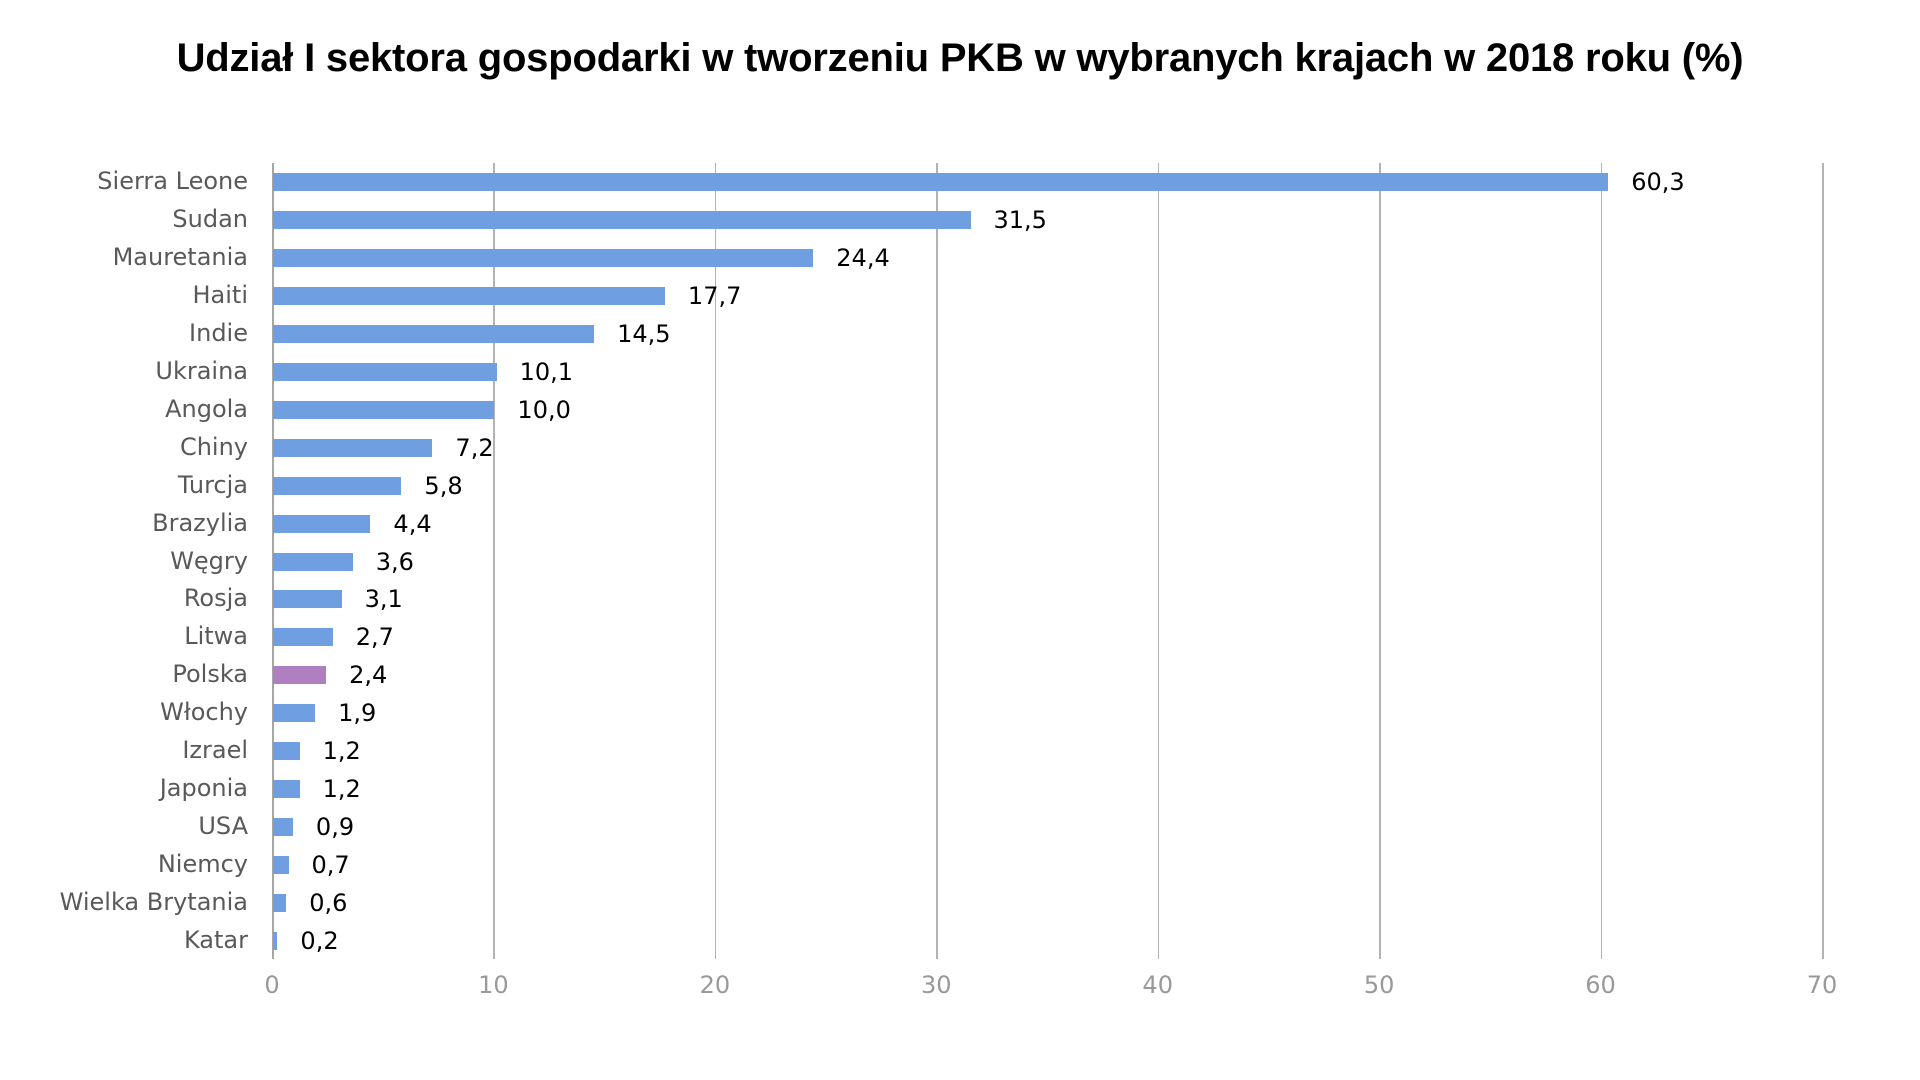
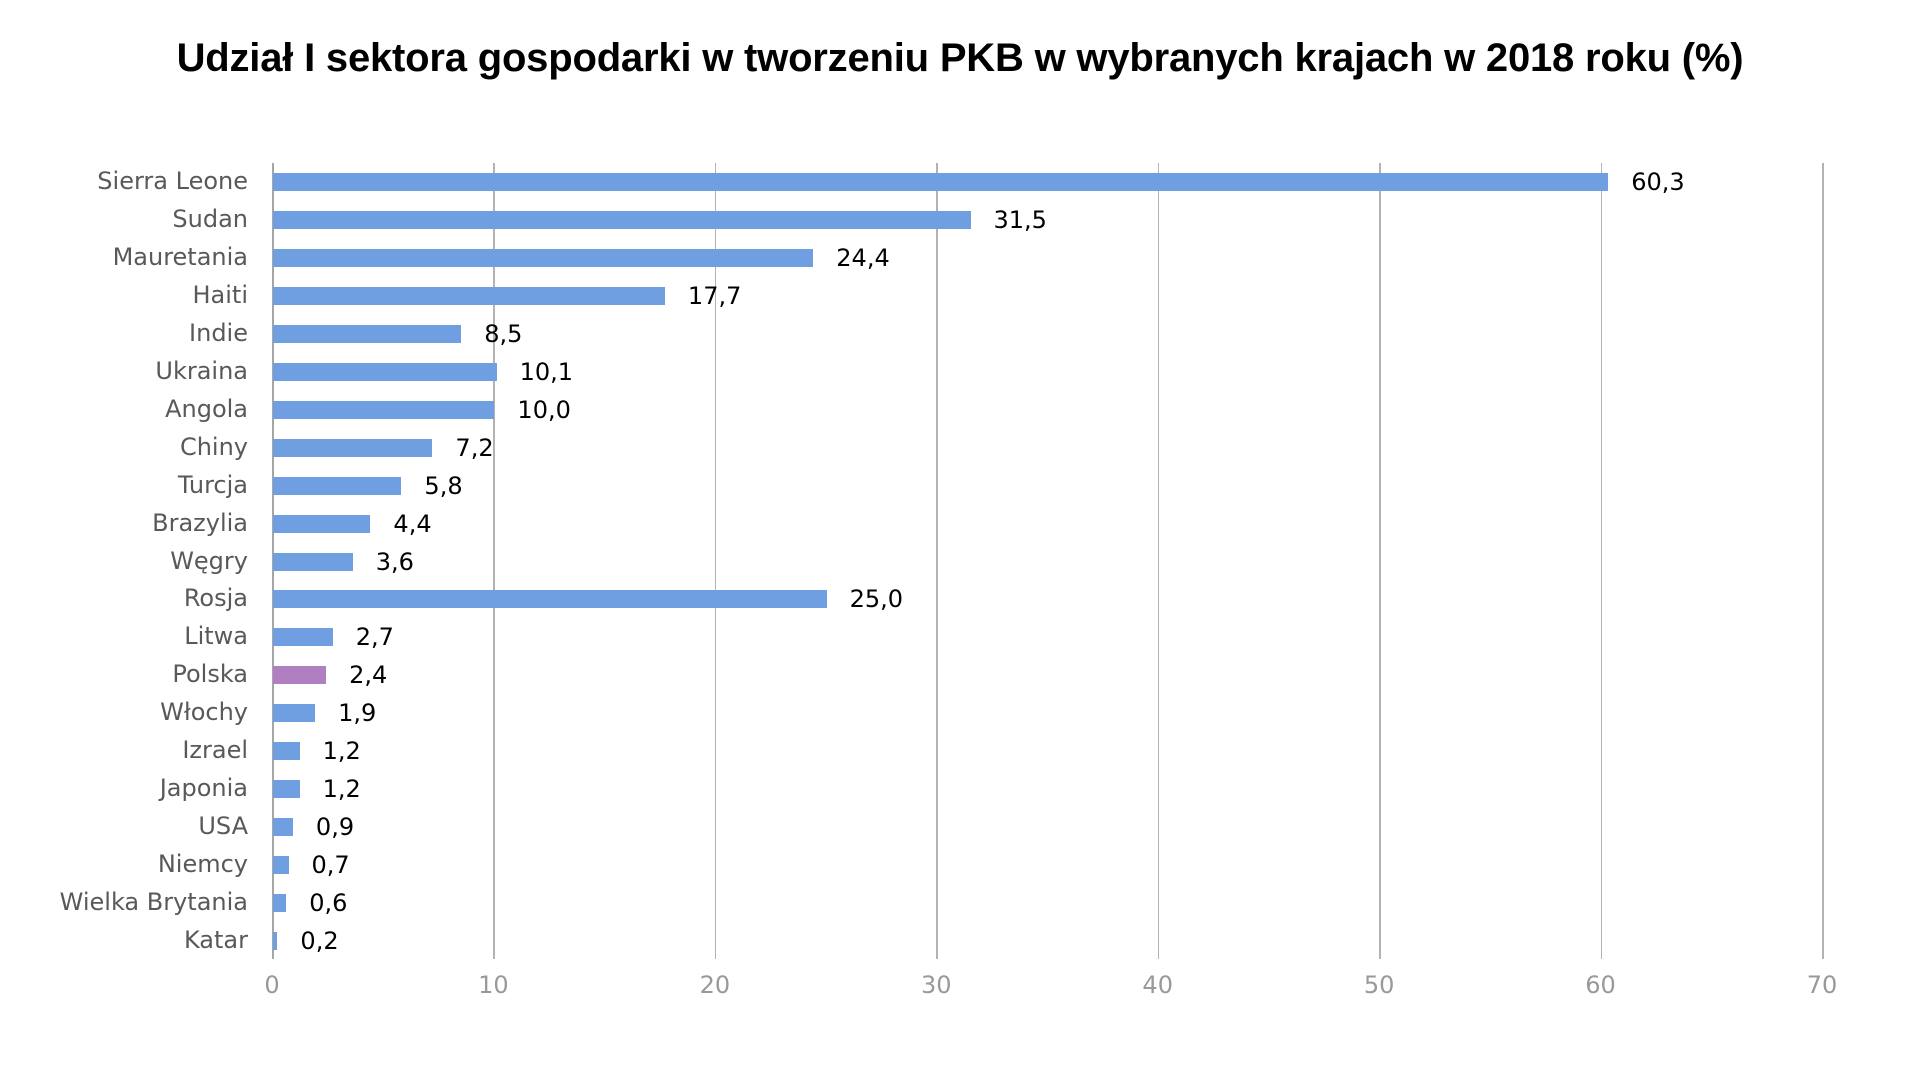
Indie: 14,5 -> 8,5
Rosja: 3,1 -> 25,0
